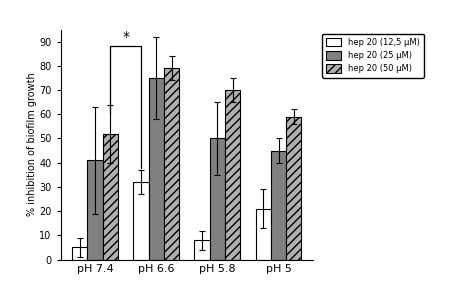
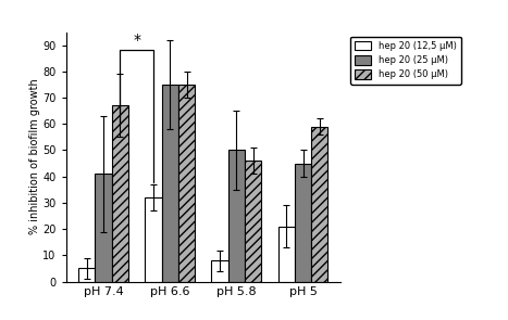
hep 20 (50 μM)/pH 7.4: 52 -> 67
hep 20 (50 μM)/pH 6.6: 79 -> 75
hep 20 (50 μM)/pH 5.8: 70 -> 46
